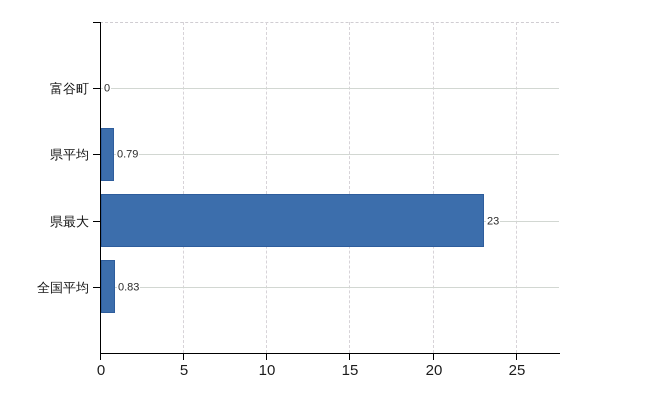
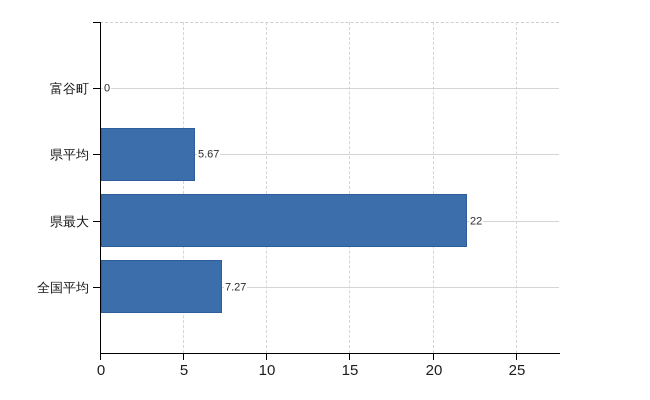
県平均: 0.79 -> 5.67
県最大: 23 -> 22
全国平均: 0.83 -> 7.27
